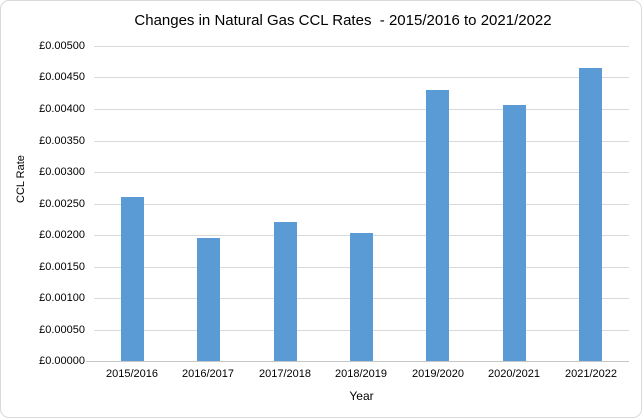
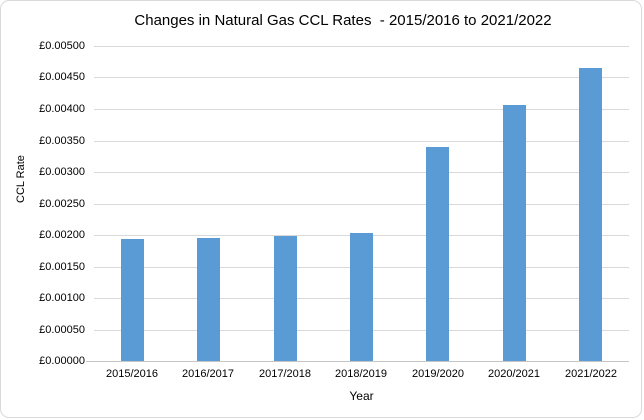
2015/2016: £0.0026 -> £0.0019
2017/2018: £0.0022 -> £0.0020
2019/2020: £0.0043 -> £0.0034
